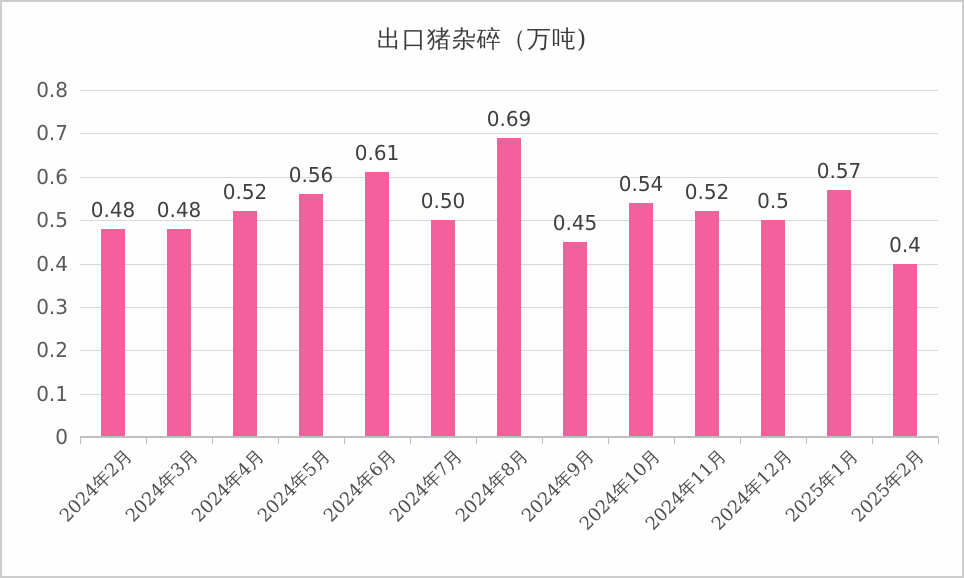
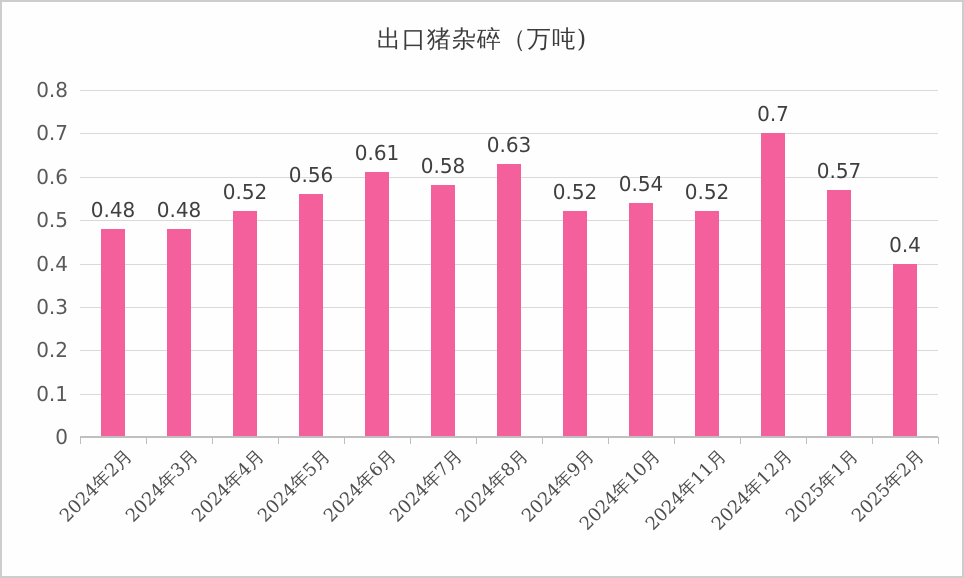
2024年7月: 0.50 -> 0.58
2024年8月: 0.69 -> 0.63
2024年9月: 0.45 -> 0.52
2024年12月: 0.5 -> 0.7
